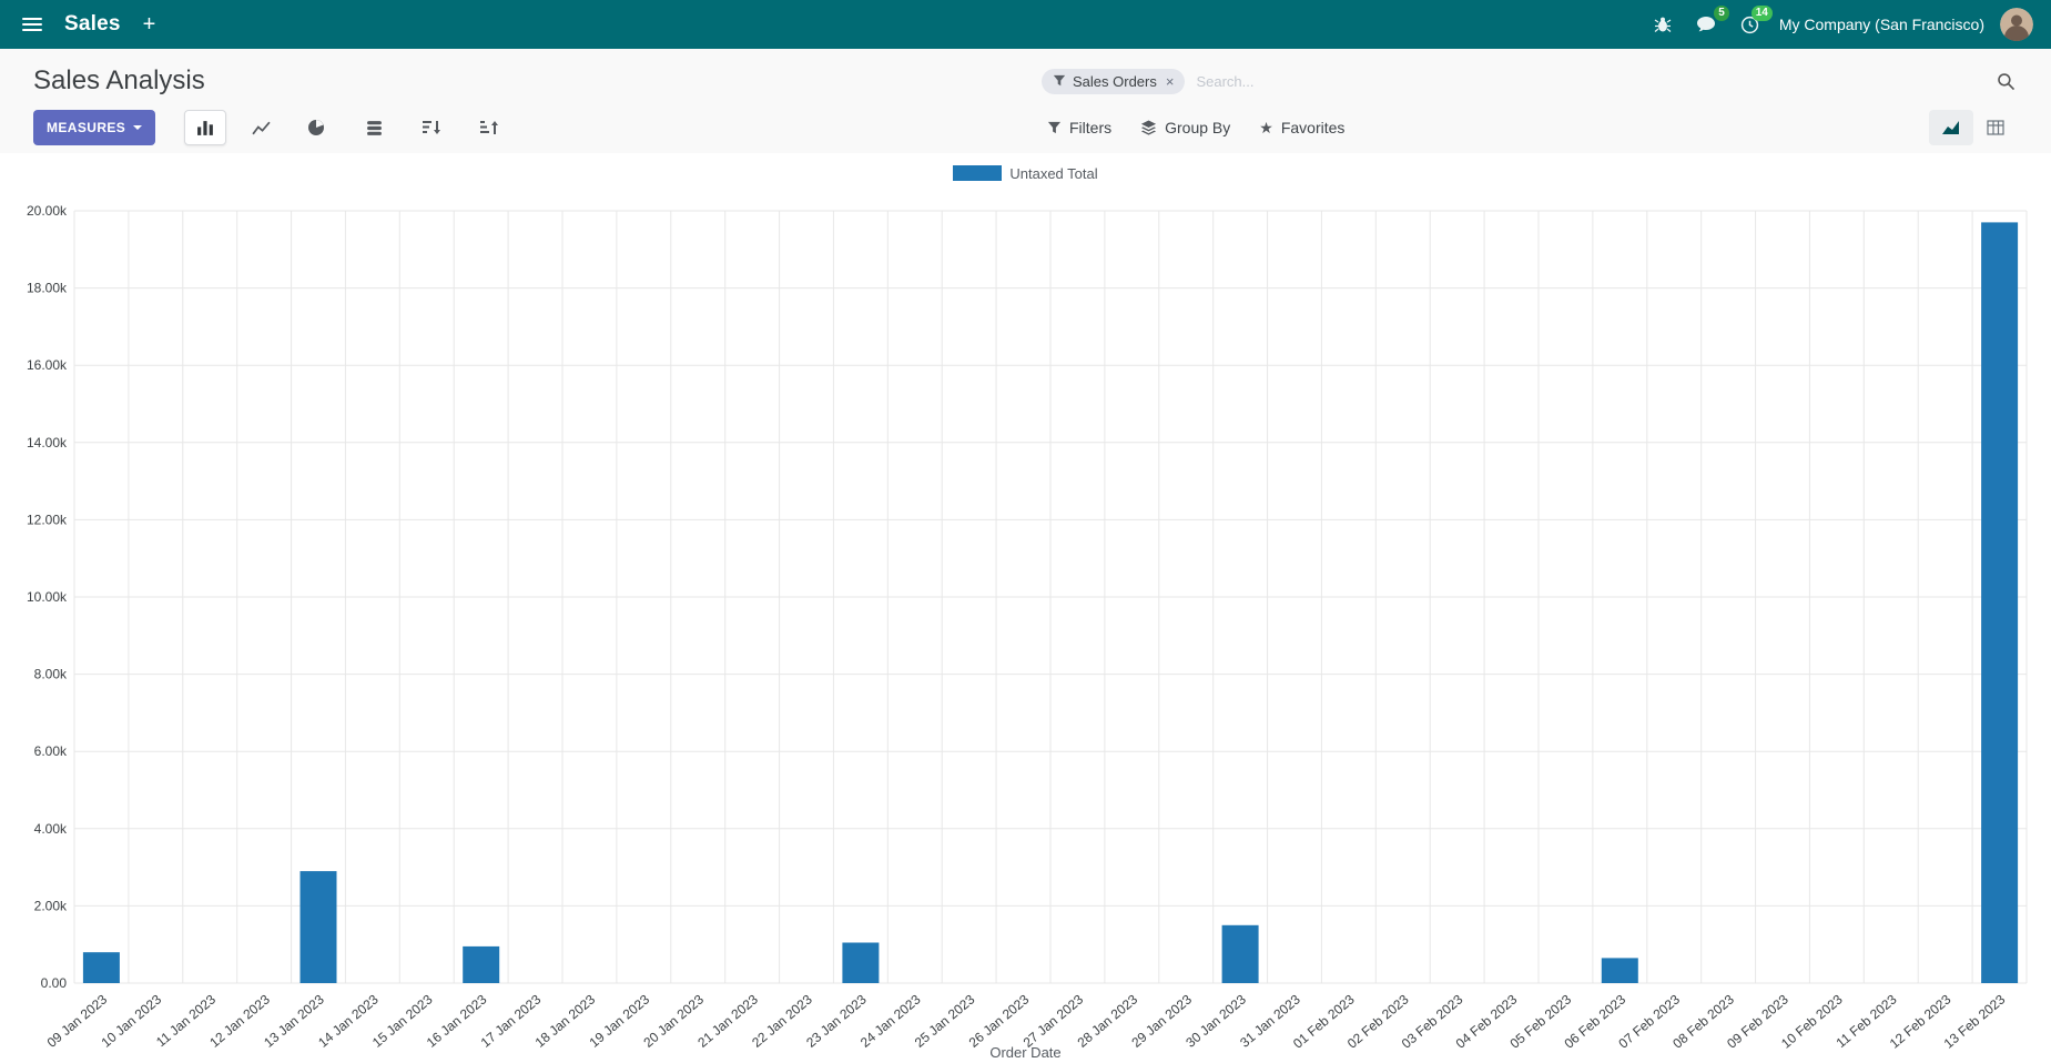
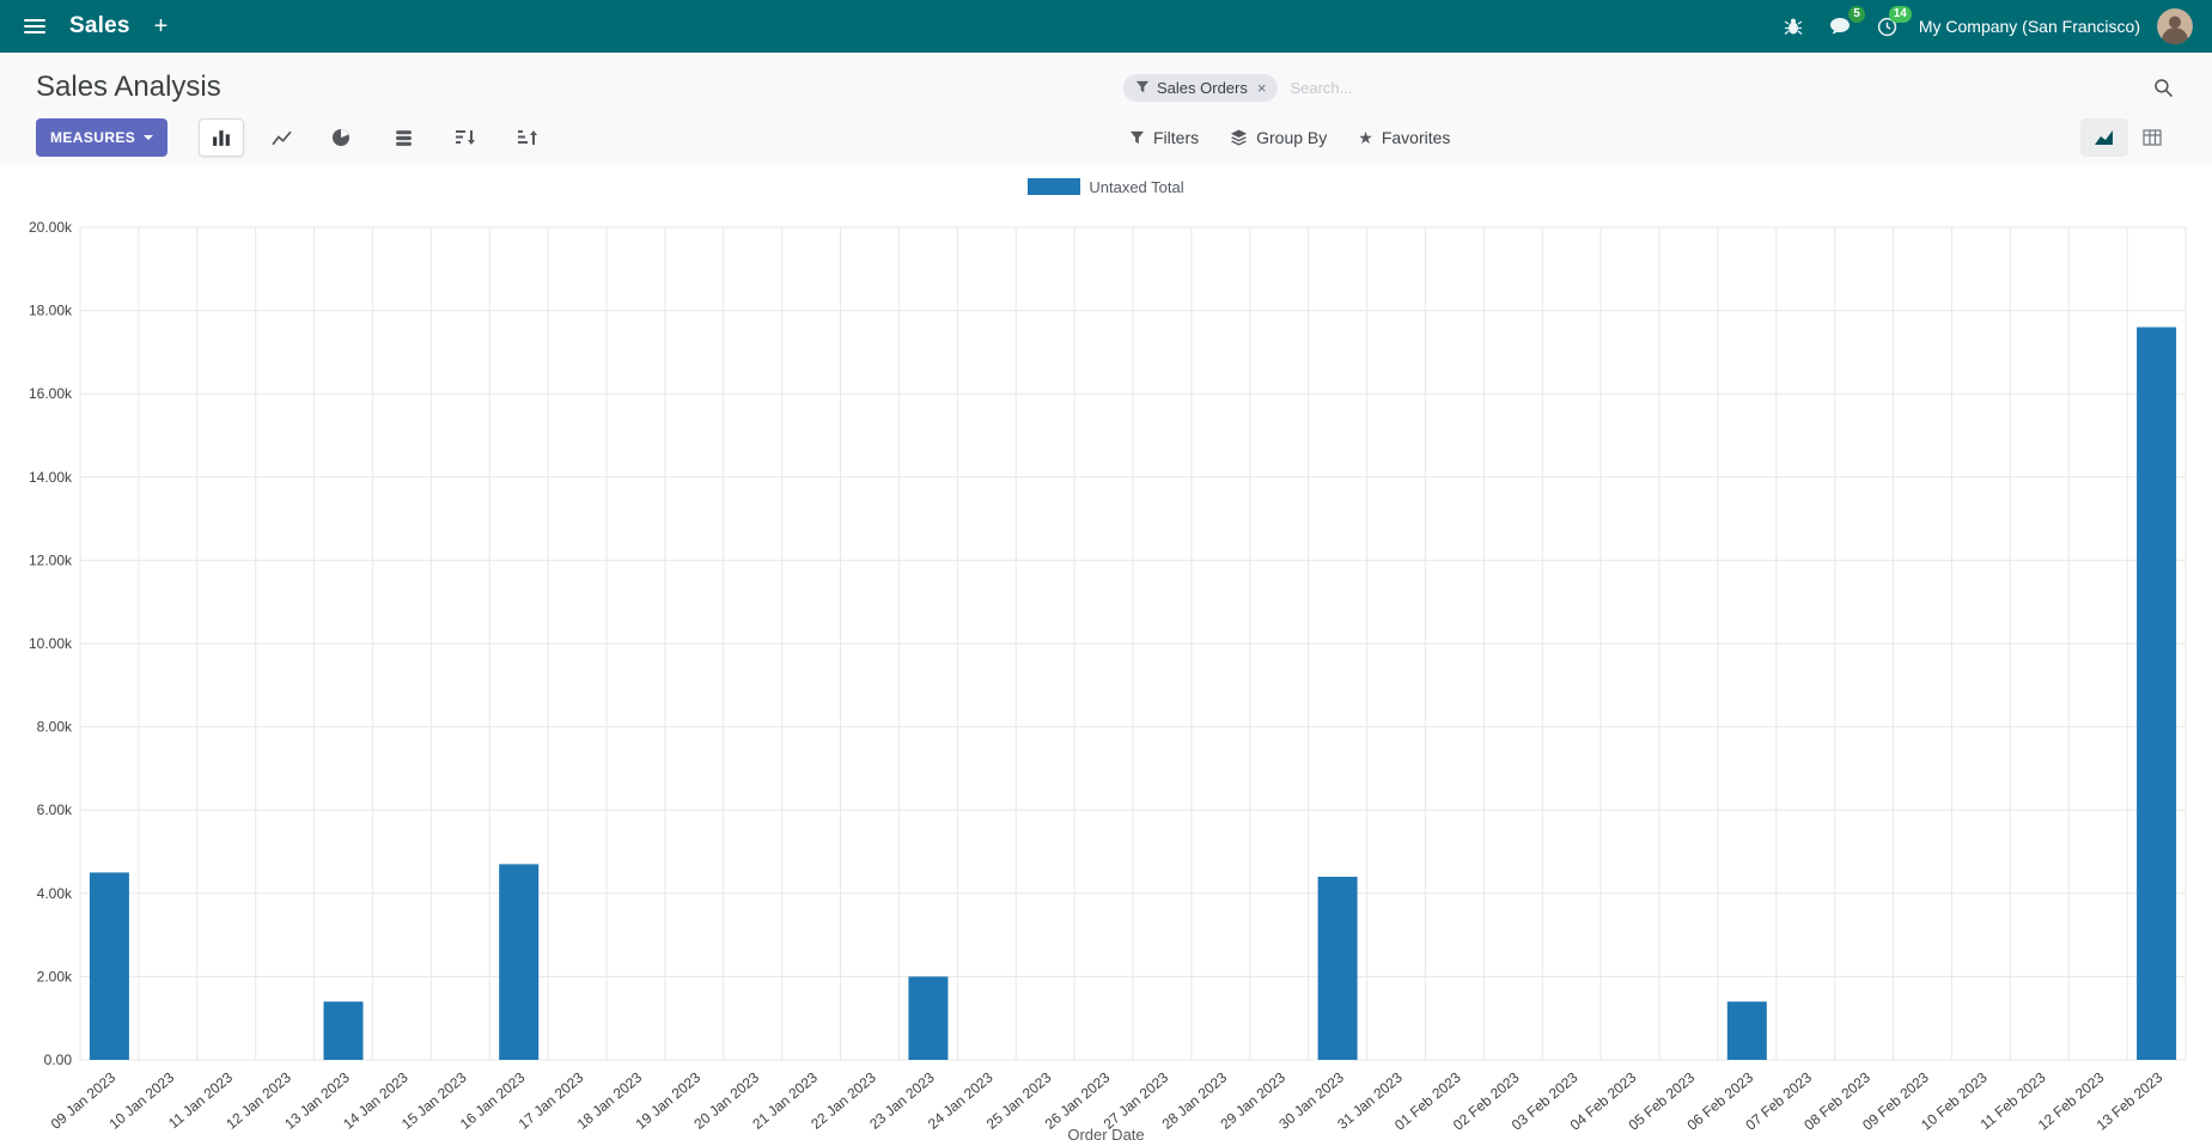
09 Jan 2023: 0.8k -> 4.5k
13 Jan 2023: 2.9k -> 1.4k
16 Jan 2023: 1.0k -> 4.7k
23 Jan 2023: 1.0k -> 2.0k
30 Jan 2023: 1.5k -> 4.4k
06 Feb 2023: 0.6k -> 1.4k
13 Feb 2023: 19.7k -> 17.6k
